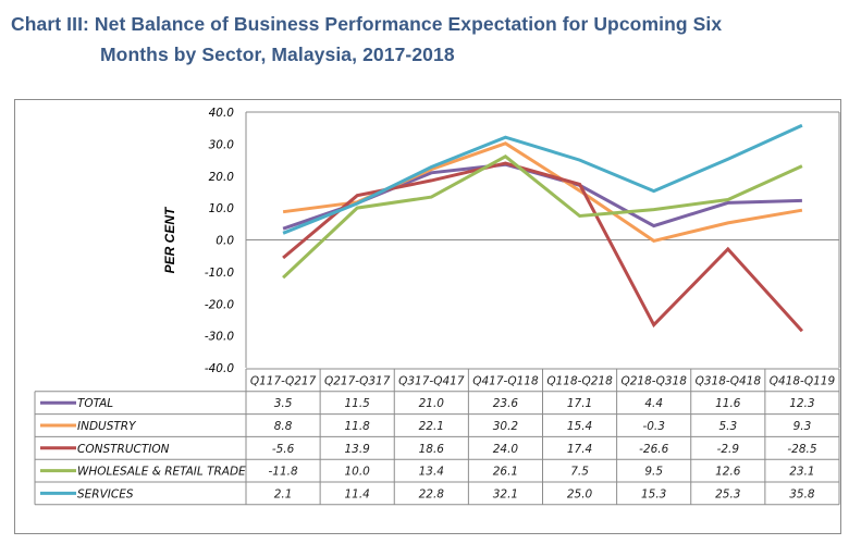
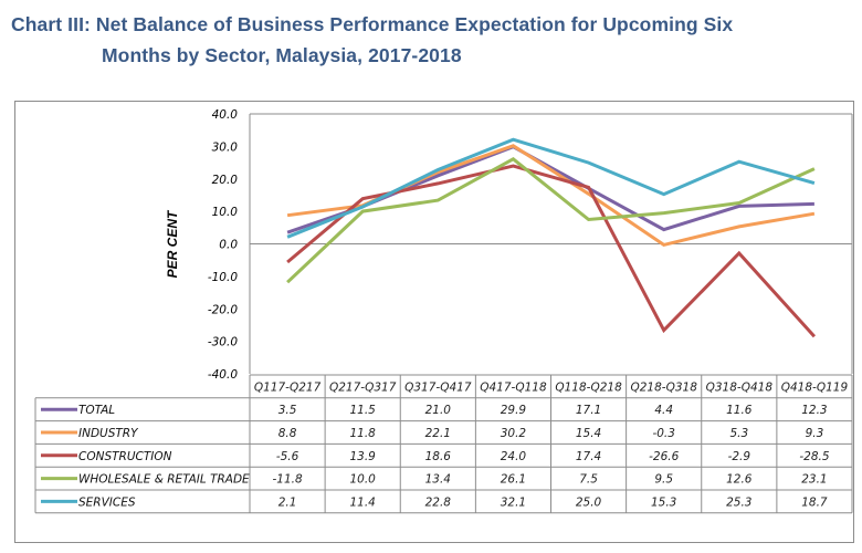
TOTAL/Q417-Q118: 23.6 -> 29.9
SERVICES/Q418-Q119: 35.8 -> 18.7
